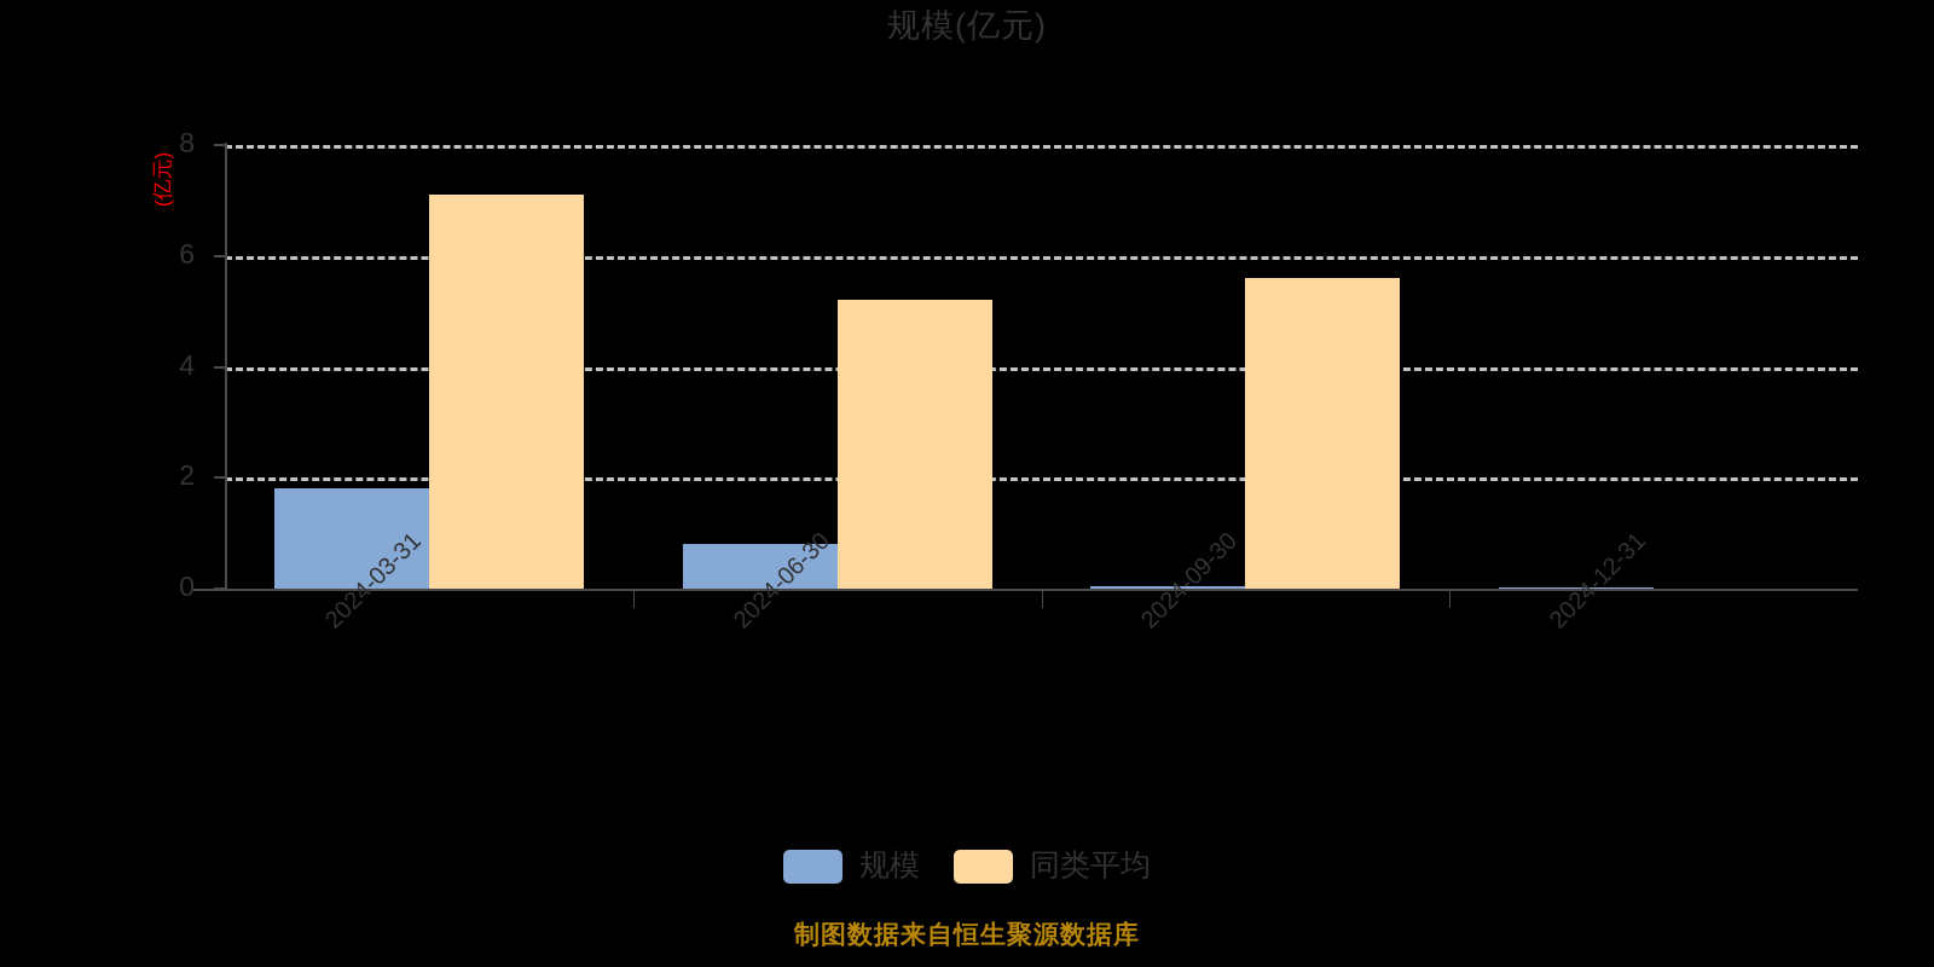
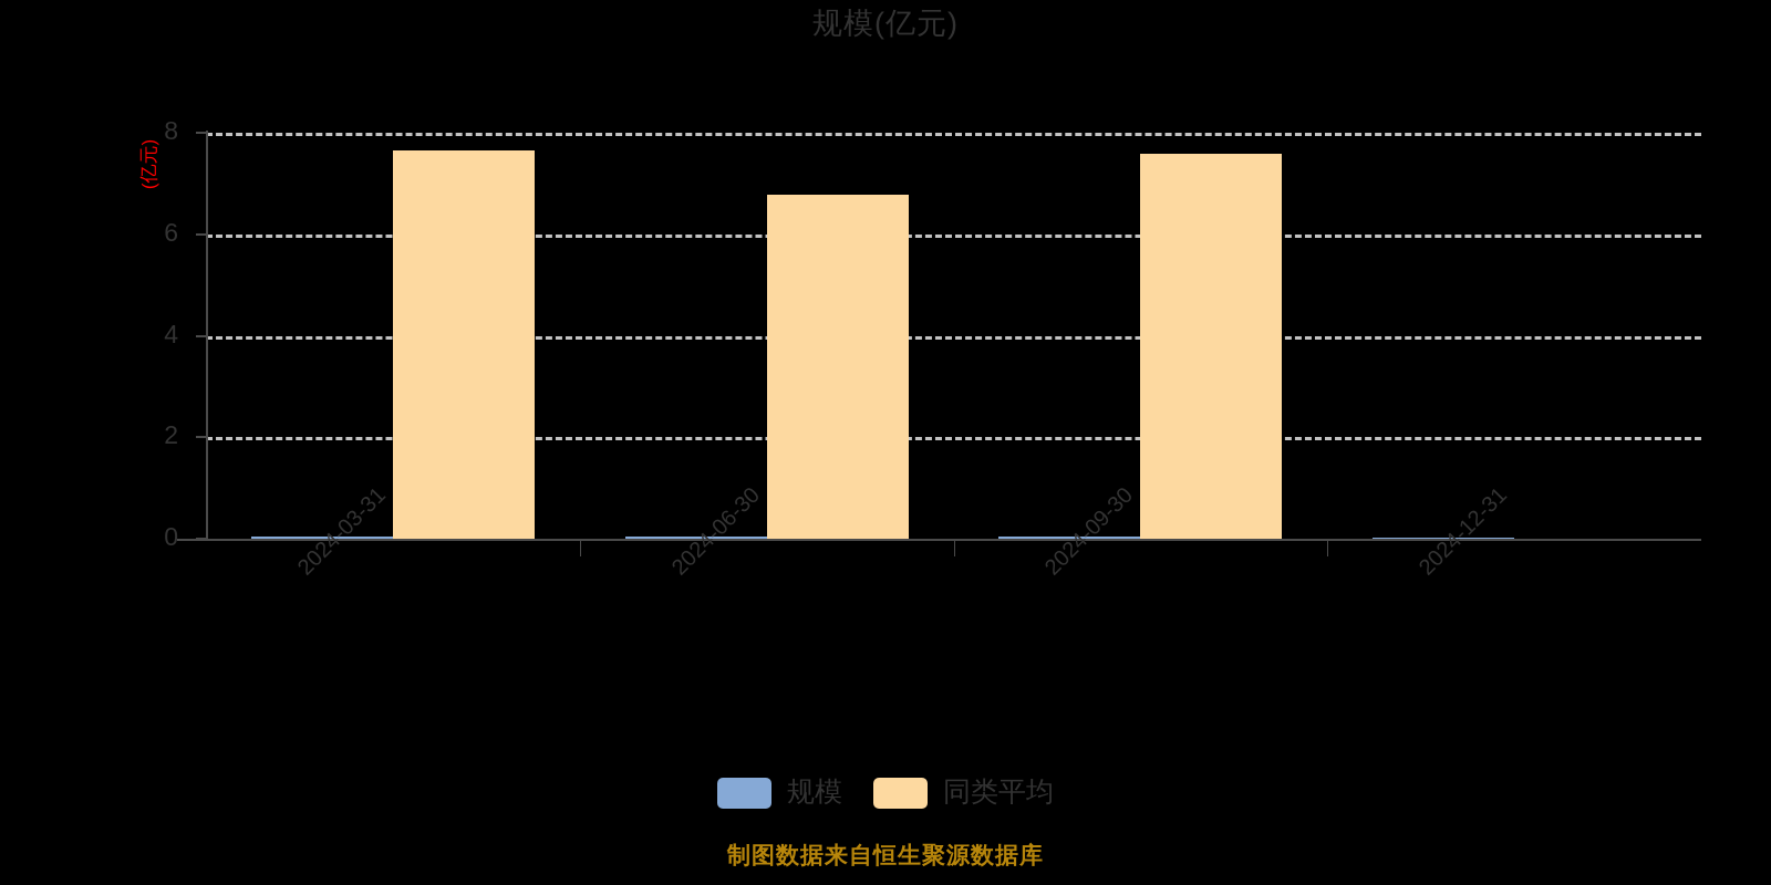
规模/2024-03-31: 1.8 -> 0.1
同类平均/2024-03-31: 7.1 -> 7.7
规模/2024-06-30: 0.8 -> 0.1
同类平均/2024-06-30: 5.2 -> 6.8
同类平均/2024-09-30: 5.6 -> 7.6
